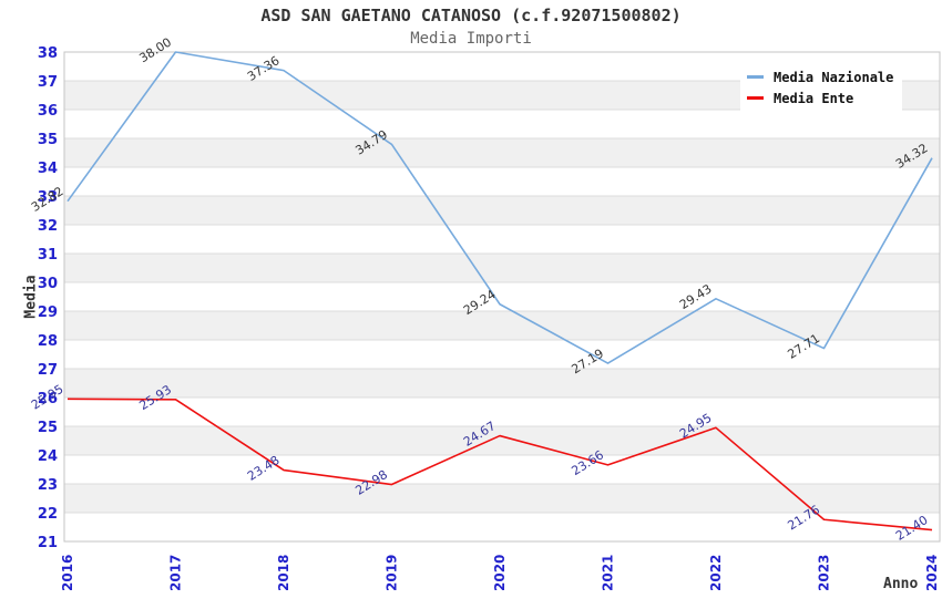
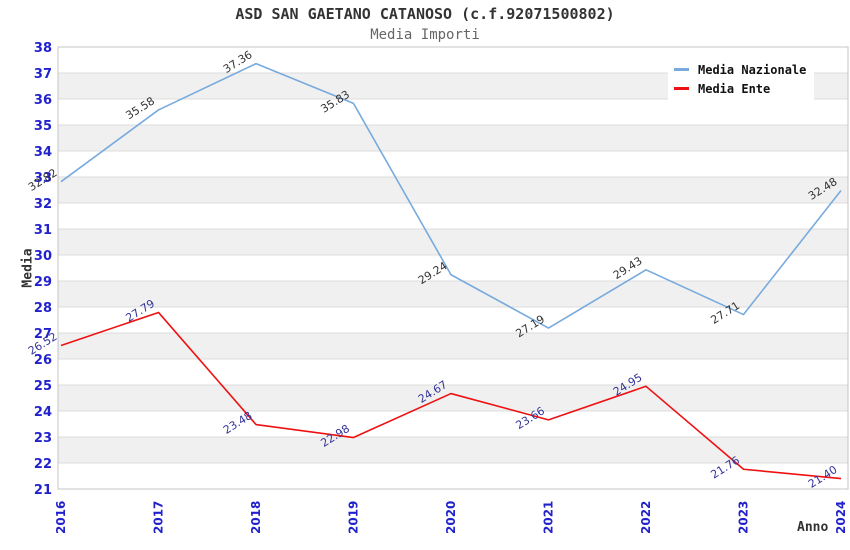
Media Ente/2016: 25.95 -> 26.52
Media Nazionale/2017: 38.00 -> 35.58
Media Ente/2017: 25.93 -> 27.79
Media Nazionale/2019: 34.79 -> 35.83
Media Nazionale/2024: 34.32 -> 32.48
